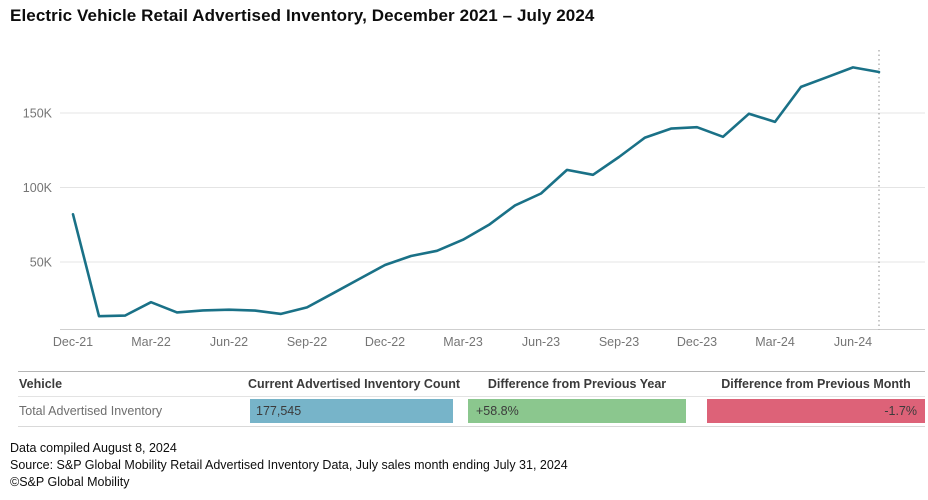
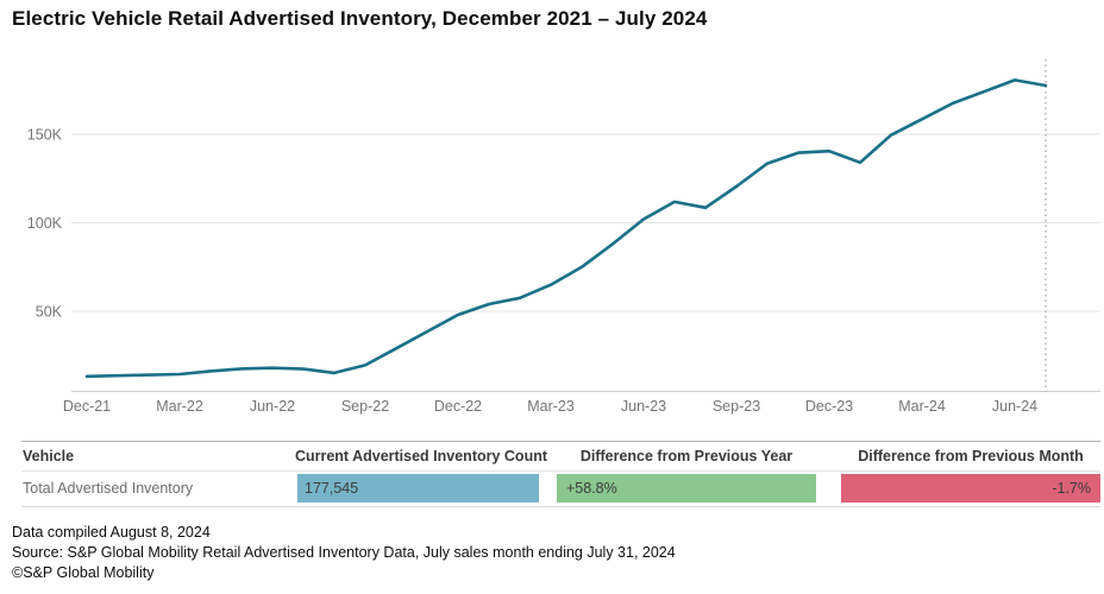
Dec-21: 82K -> 13K
Mar-22: 23K -> 14K
Jun-23: 96K -> 102K
Mar-24: 144K -> 158K
